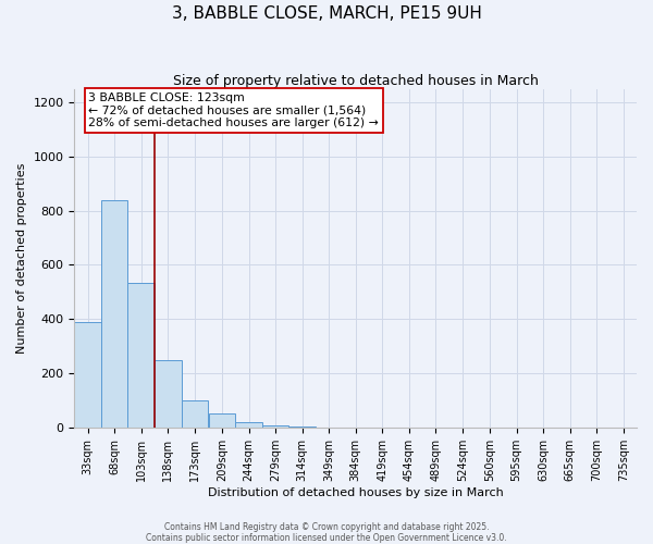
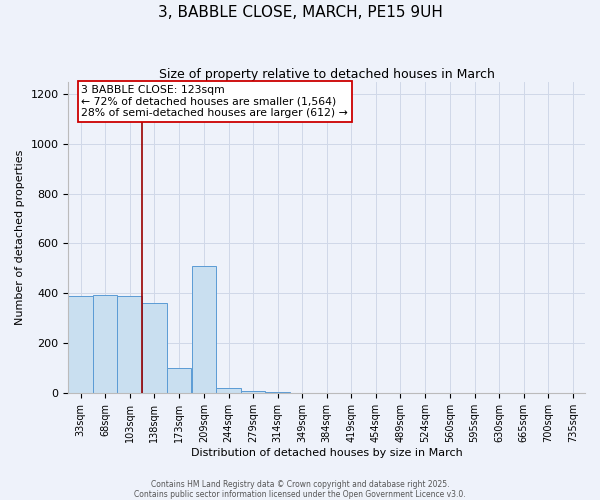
68sqm: 840 -> 395
103sqm: 535 -> 390
138sqm: 248 -> 360
209sqm: 52 -> 510
